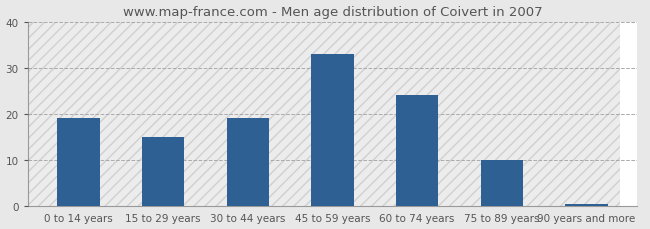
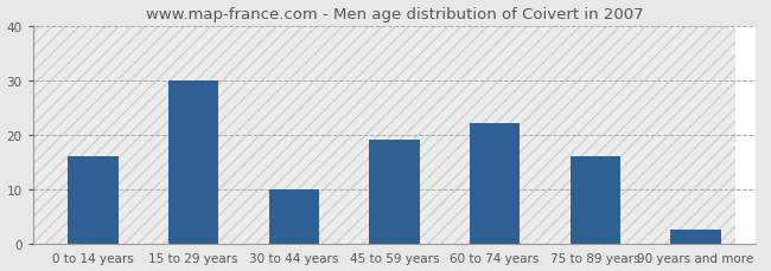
0 to 14 years: 19.0 -> 16.0
15 to 29 years: 15.0 -> 30.0
30 to 44 years: 19.0 -> 10.0
45 to 59 years: 33.0 -> 19.0
60 to 74 years: 24.0 -> 22.0
75 to 89 years: 10.0 -> 16.0
90 years and more: 0.5 -> 2.5
